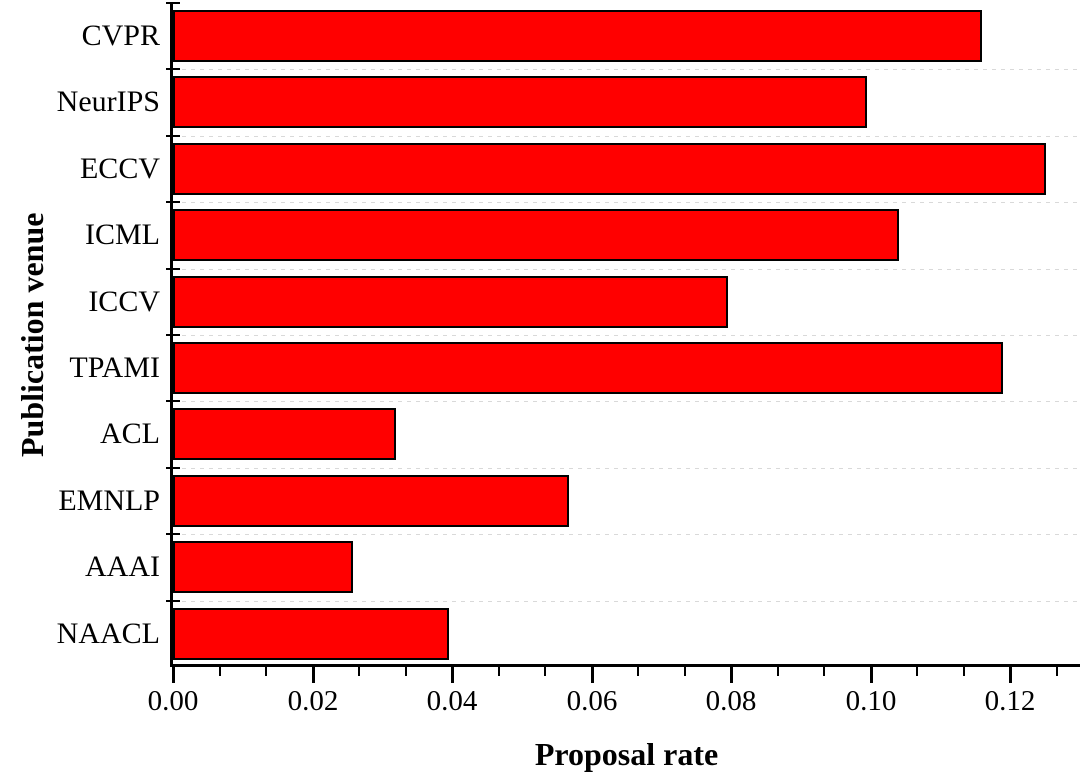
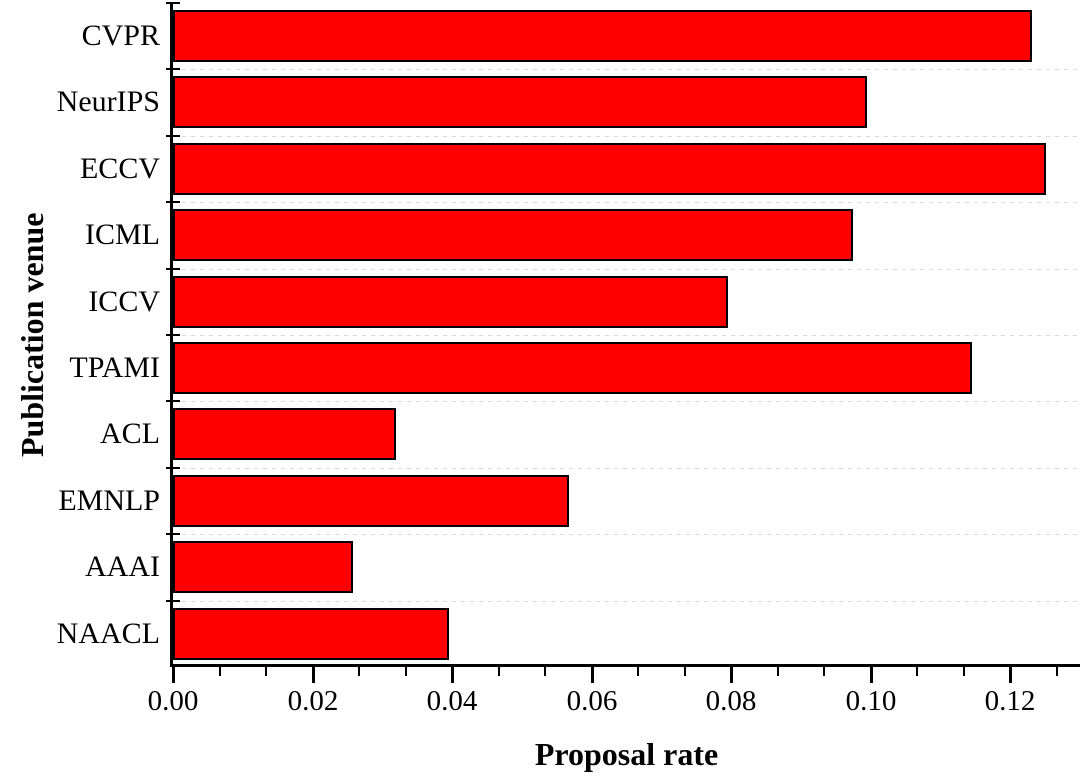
CVPR: 0.116 -> 0.123
ICML: 0.104 -> 0.097
TPAMI: 0.119 -> 0.115
